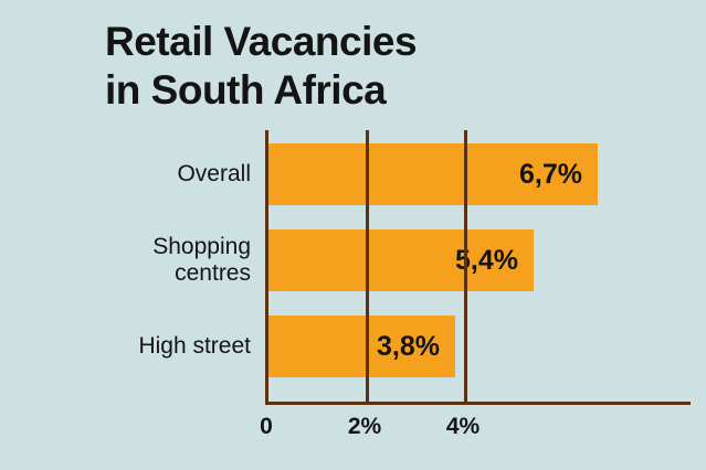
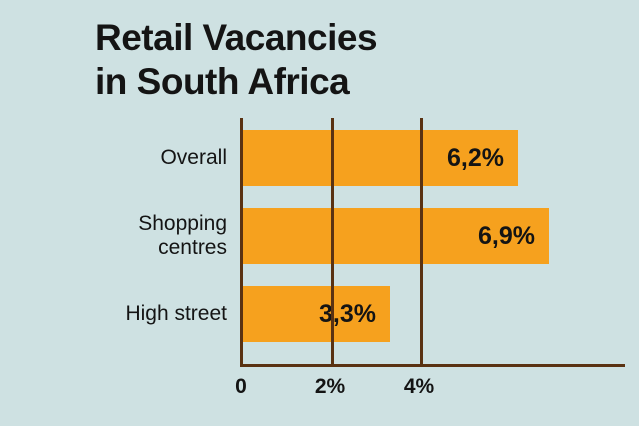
Overall: 6,7% -> 6,2%
Shopping centres: 5,4% -> 6,9%
High street: 3,8% -> 3,3%
